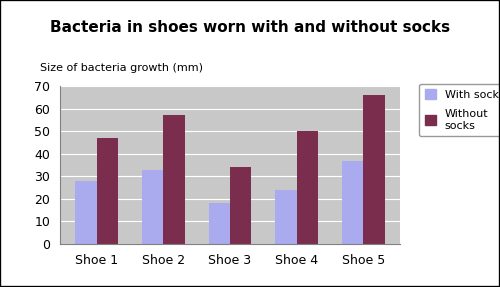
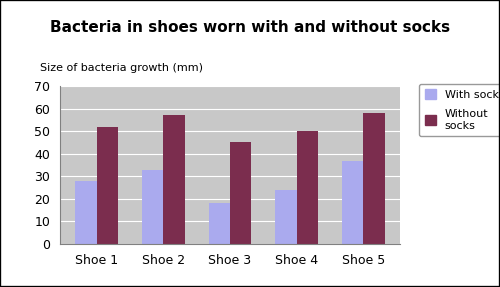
Without socks/Shoe 1: 47 -> 52
Without socks/Shoe 3: 34 -> 45
Without socks/Shoe 5: 66 -> 58
